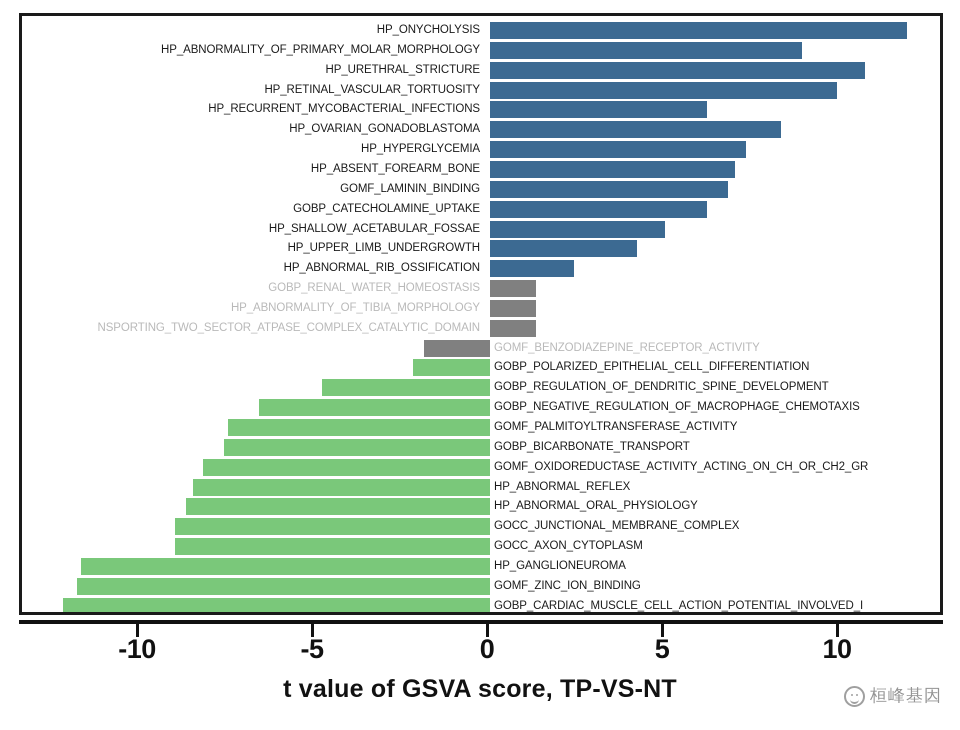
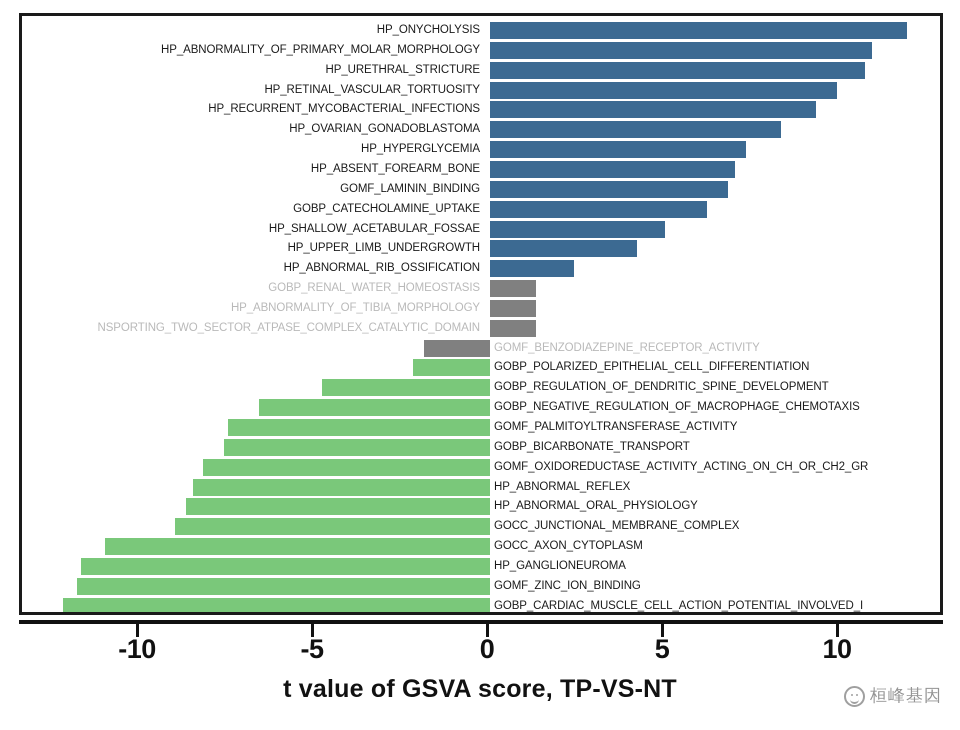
HP_ABNORMALITY_OF_PRIMARY_MOLAR_MORPHOLOGY: 8.9 -> 10.9
HP_RECURRENT_MYCOBACTERIAL_INFECTIONS: 6.2 -> 9.3
GOCC_AXON_CYTOPLASM: -9.0 -> -11.0
